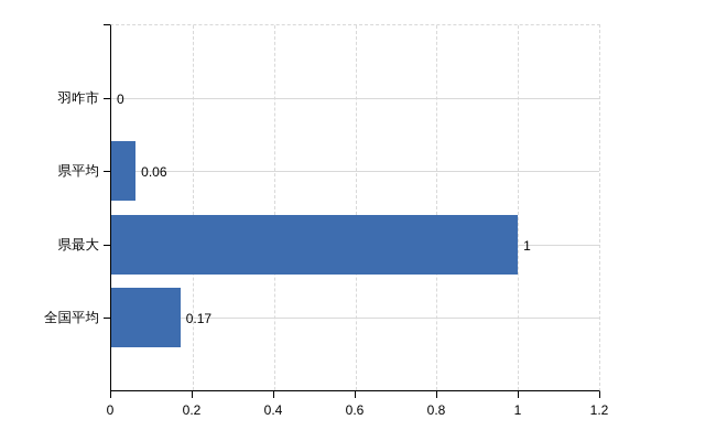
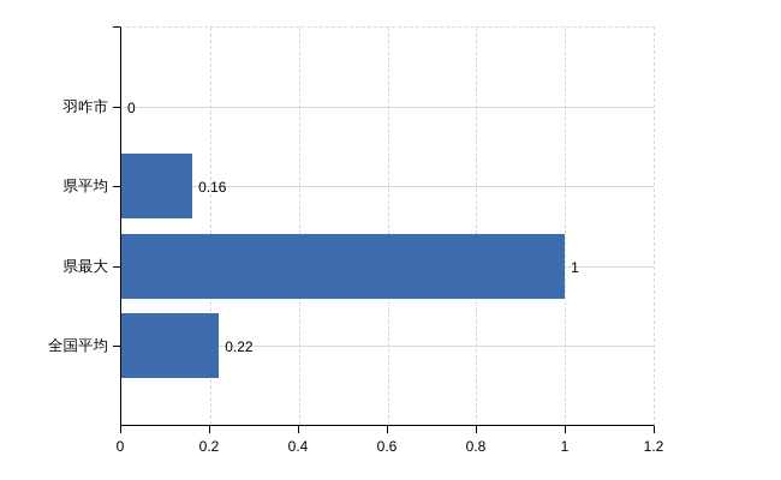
県平均: 0.06 -> 0.16
全国平均: 0.17 -> 0.22
